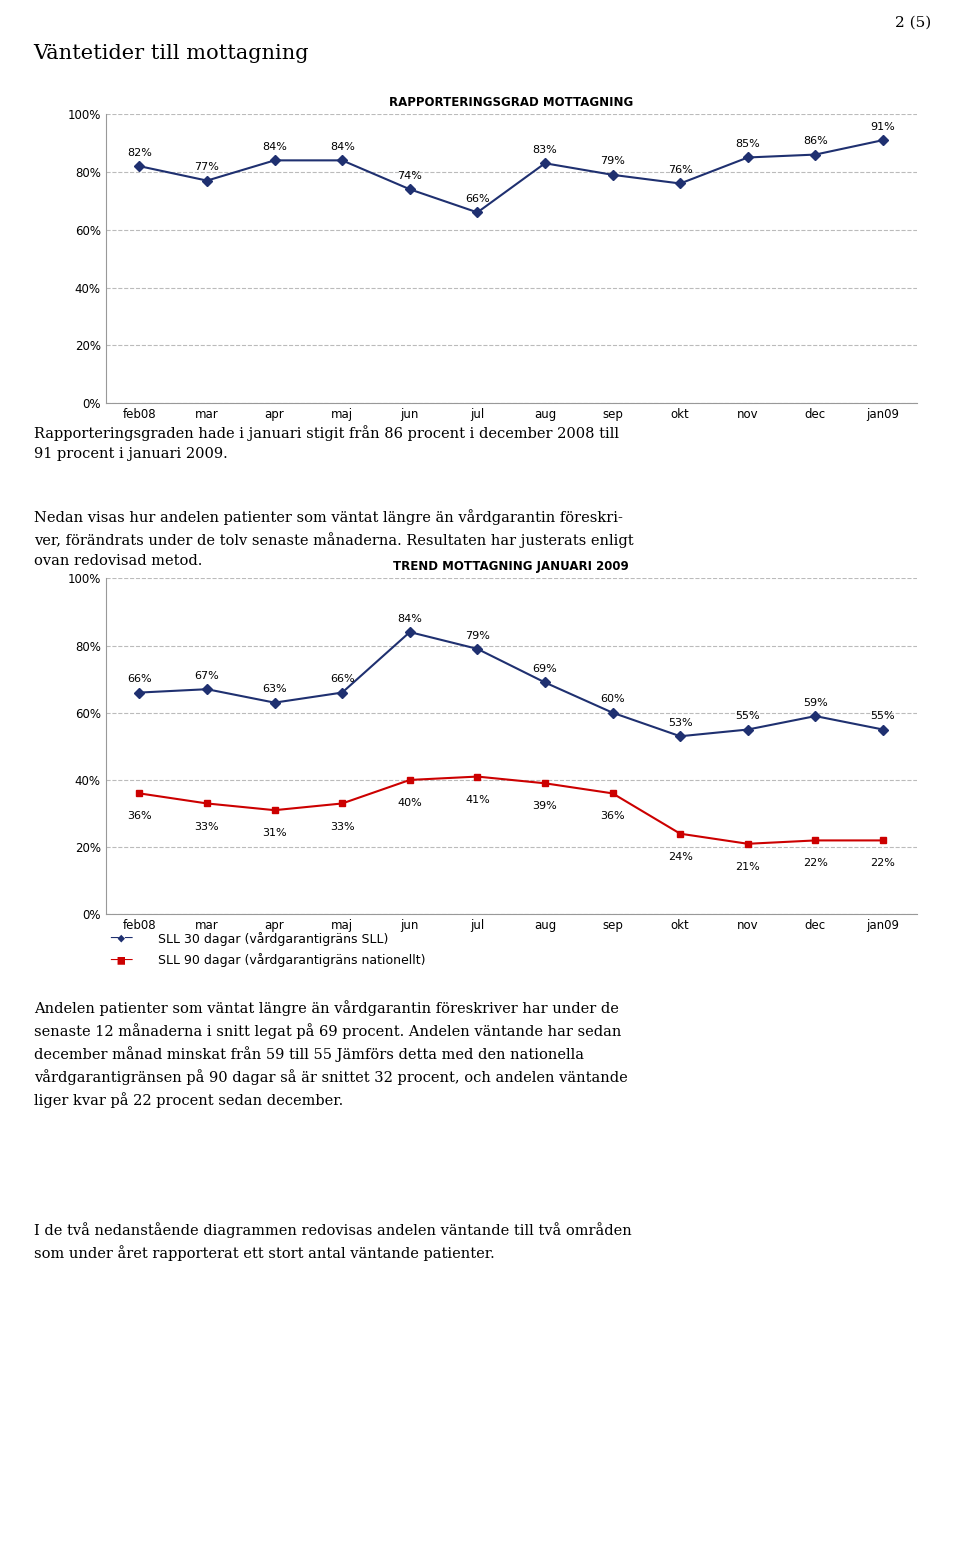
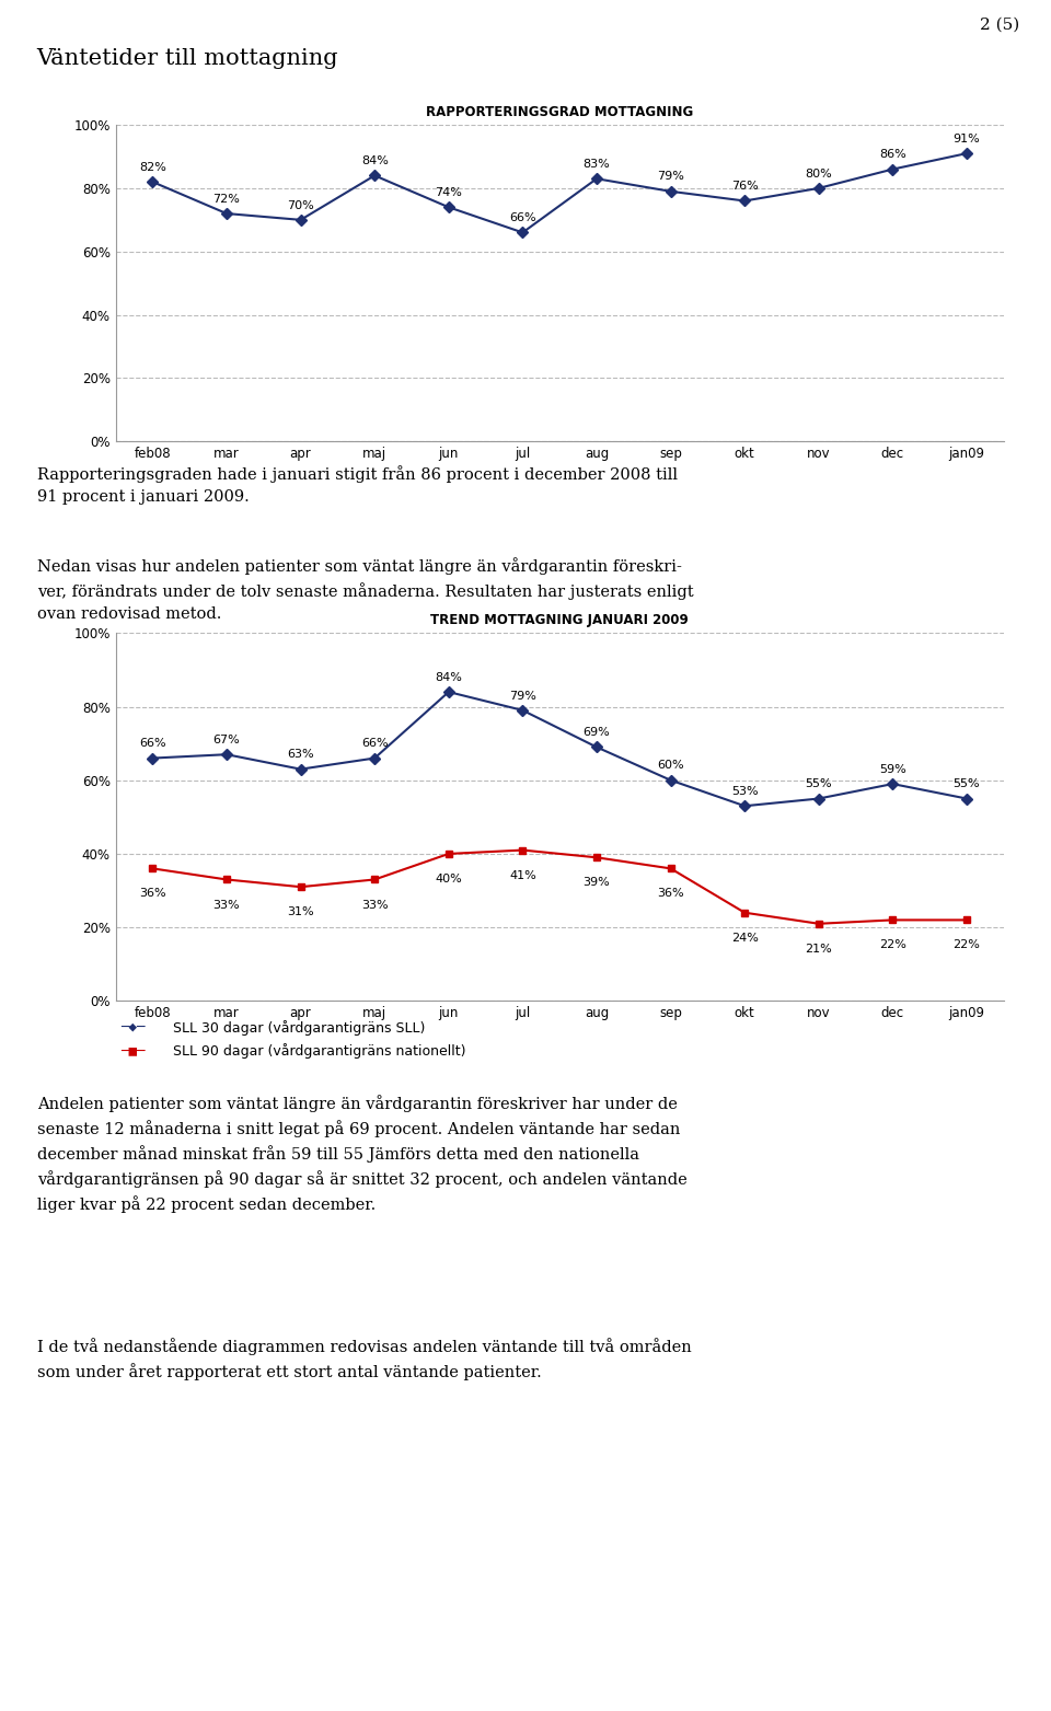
RAPPORTERINGSGRAD MOTTAGNING/mar: 77% -> 72%
RAPPORTERINGSGRAD MOTTAGNING/apr: 84% -> 70%
RAPPORTERINGSGRAD MOTTAGNING/nov: 85% -> 80%
